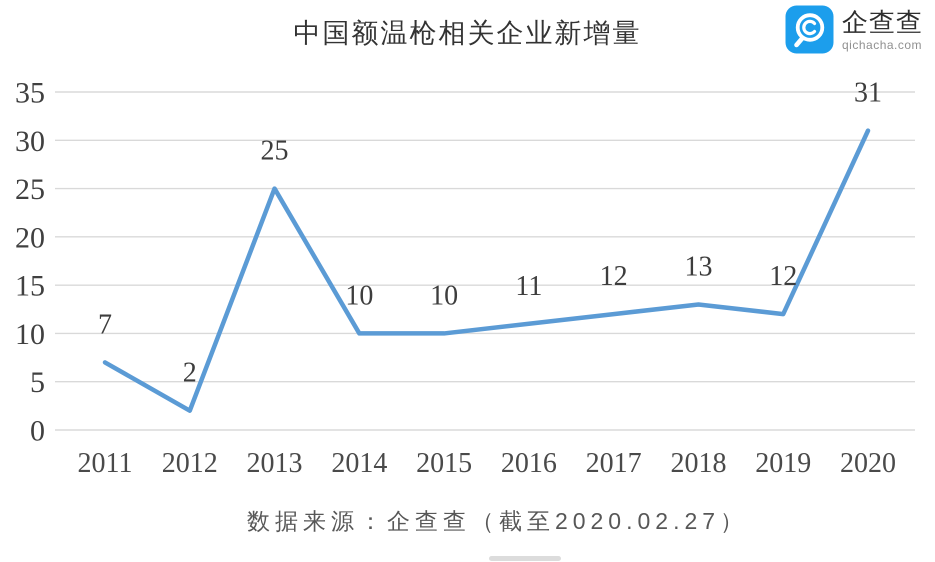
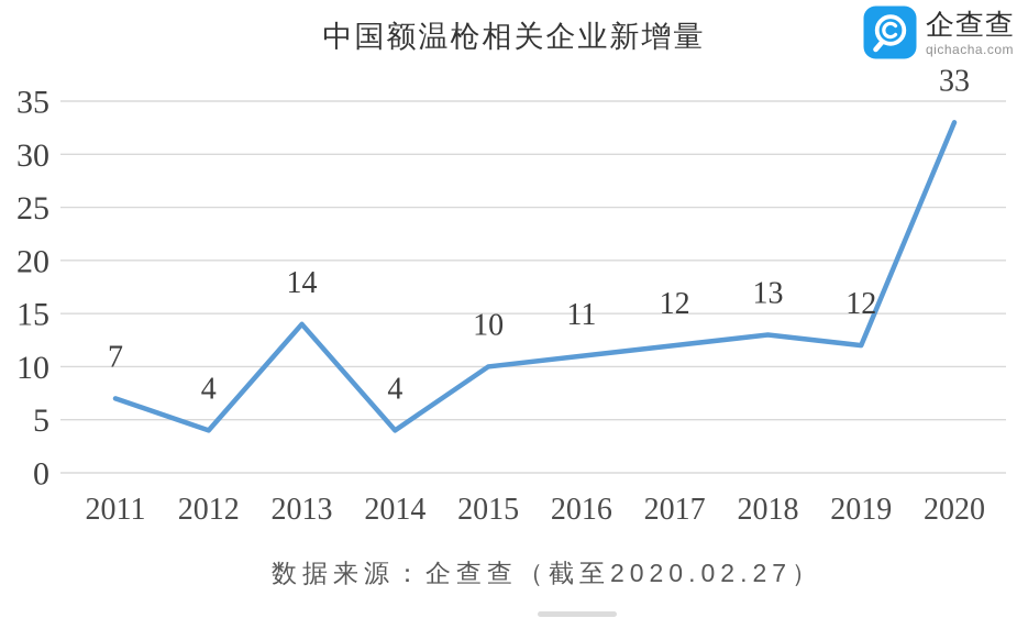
2012: 2 -> 4
2013: 25 -> 14
2014: 10 -> 4
2020: 31 -> 33
